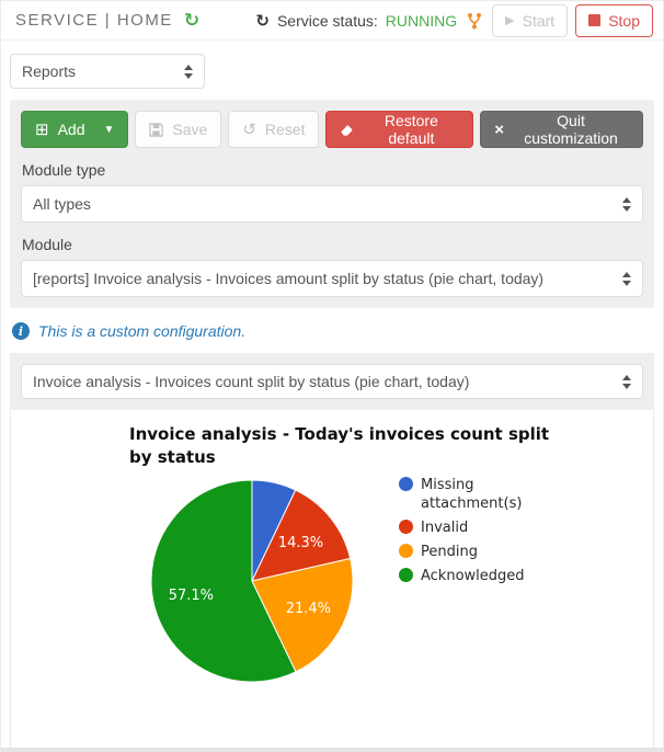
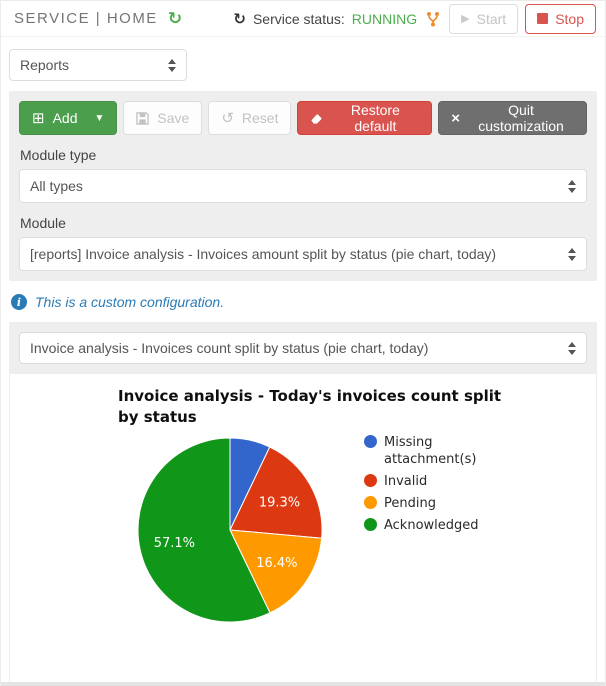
Invalid: 14.3% -> 19.3%
Pending: 21.4% -> 16.4%
